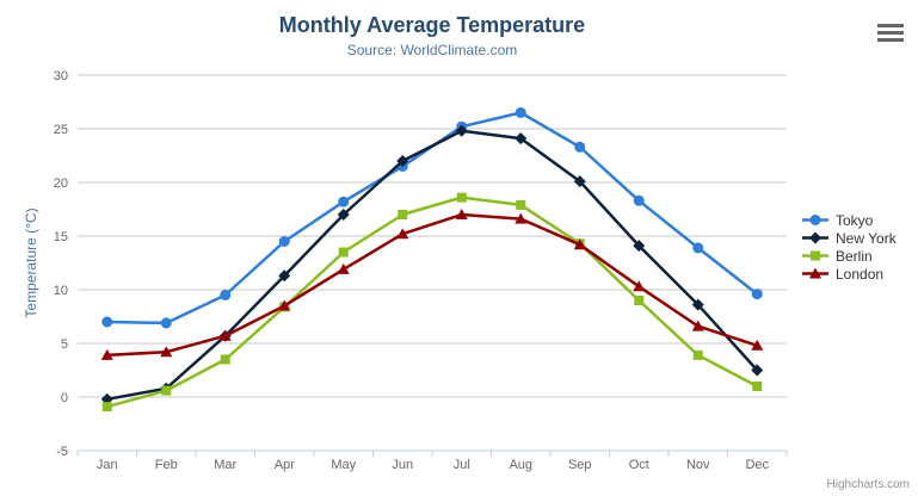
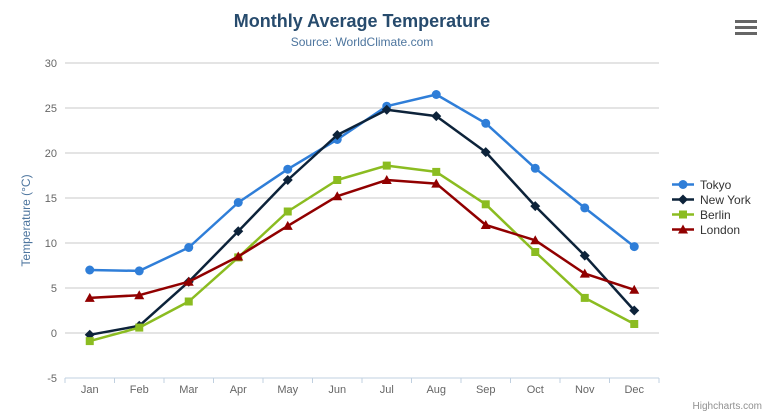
London/Sep: 14 -> 12
